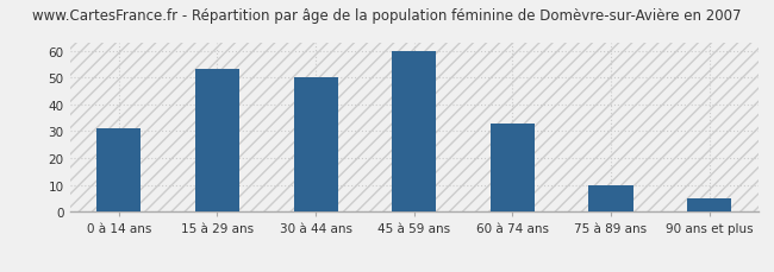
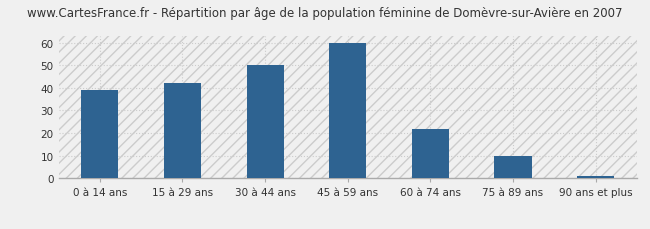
0 à 14 ans: 31 -> 39
15 à 29 ans: 53 -> 42
60 à 74 ans: 33 -> 22
90 ans et plus: 5 -> 1
